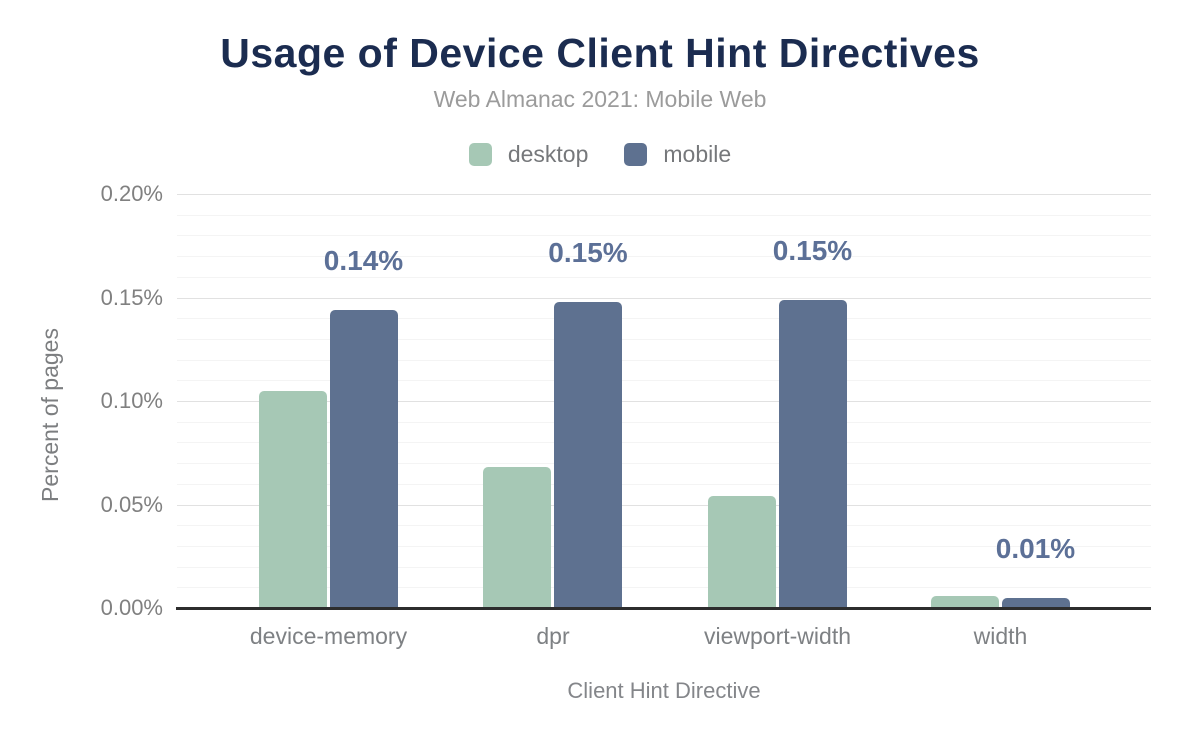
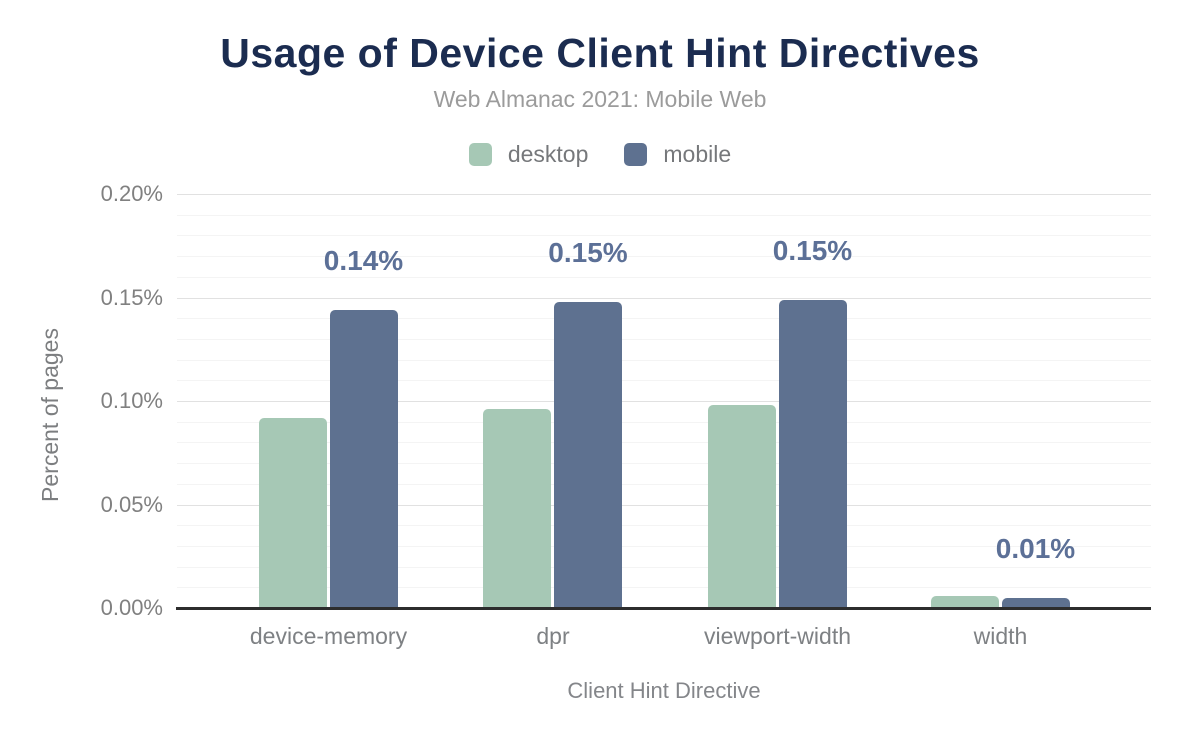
desktop/device-memory: 0.105% -> 0.092%
desktop/dpr: 0.068% -> 0.096%
desktop/viewport-width: 0.054% -> 0.098%
